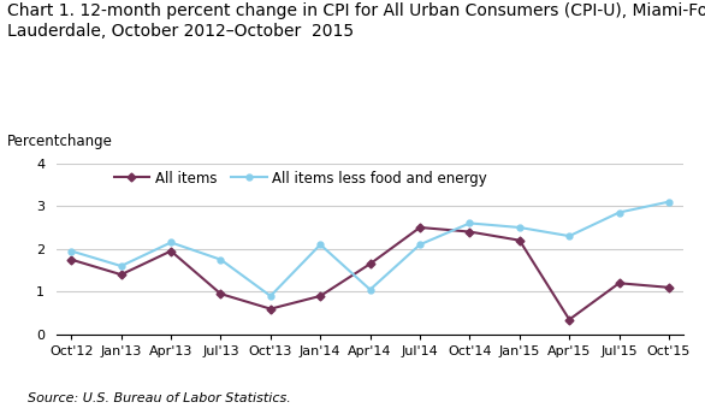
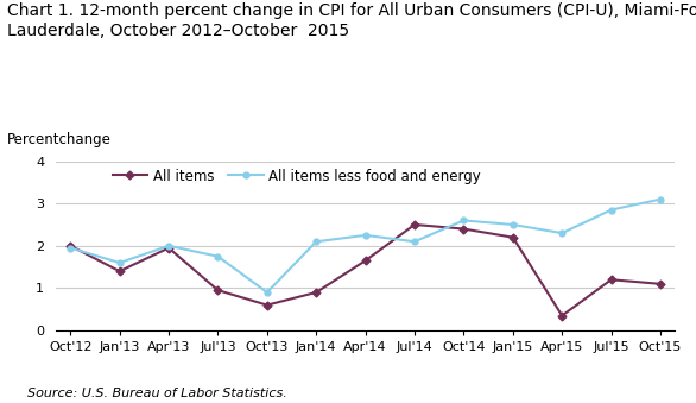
All items/Oct'12: 1.75 -> 2.00
All items less food and energy/Apr'13: 2.15 -> 2.00
All items less food and energy/Apr'14: 1.05 -> 2.25
